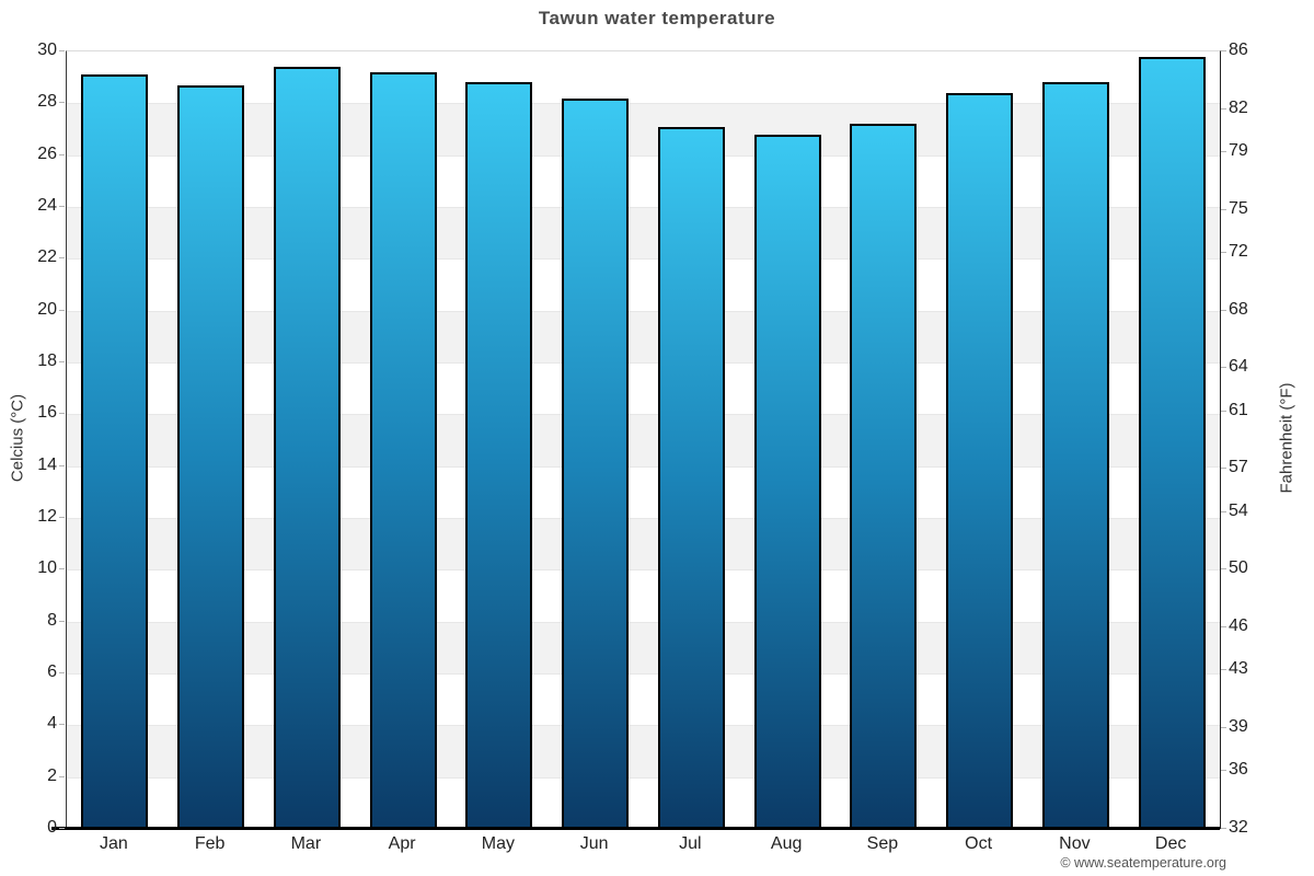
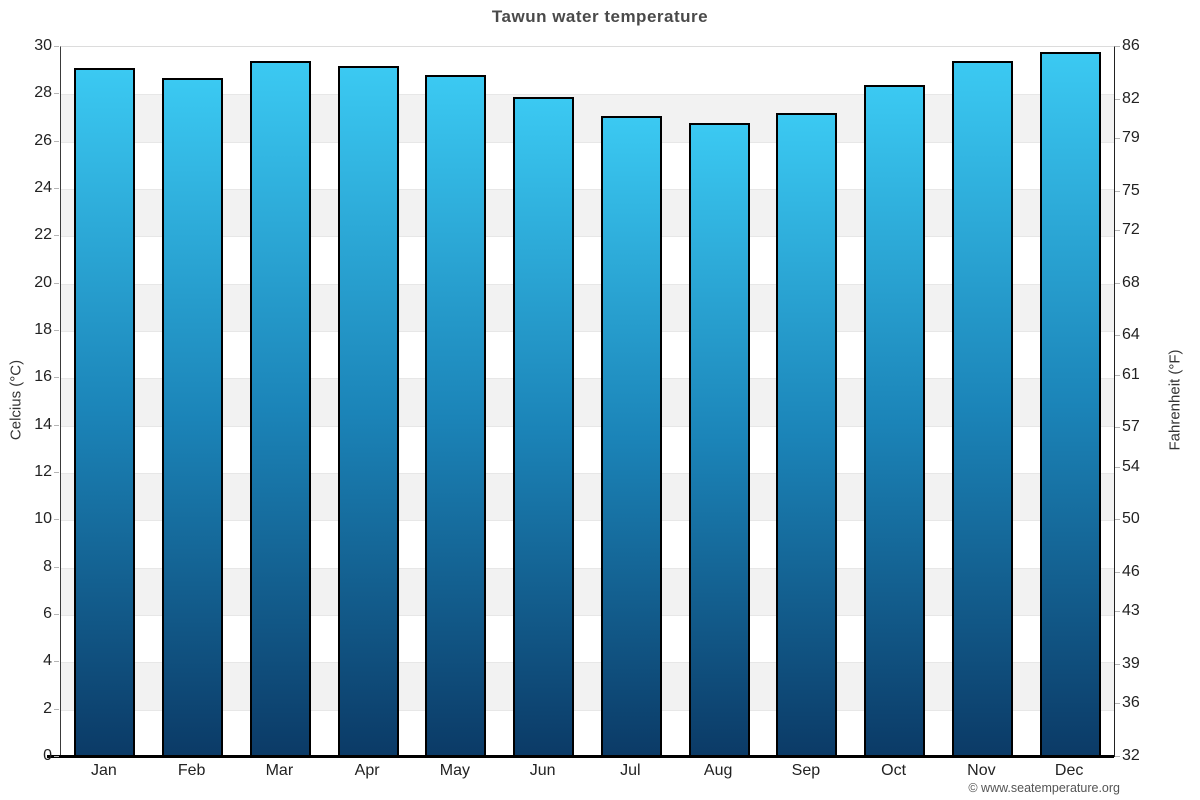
Jun: 28.2 -> 27.9
Nov: 28.8 -> 29.4
